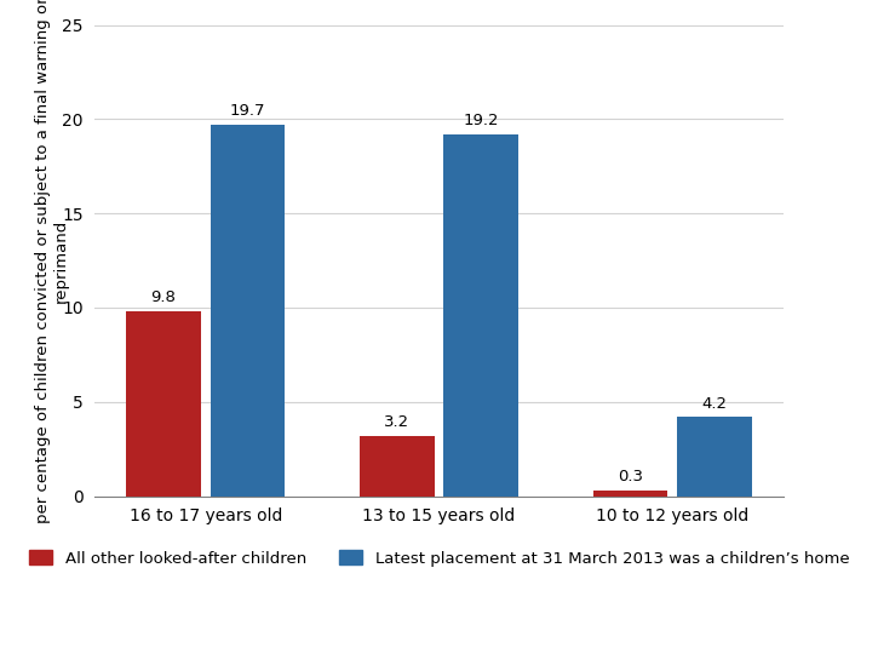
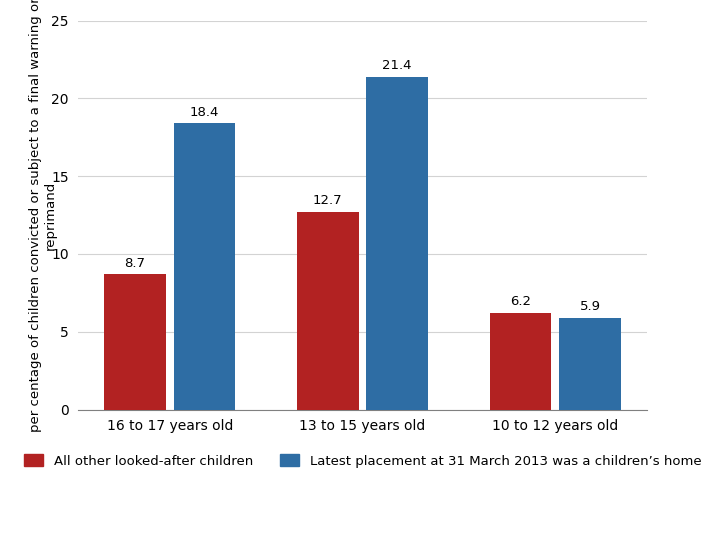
All other looked-after children/16 to 17 years old: 9.8 -> 8.7
Latest placement at 31 March 2013 was a children’s home/16 to 17 years old: 19.7 -> 18.4
All other looked-after children/13 to 15 years old: 3.2 -> 12.7
Latest placement at 31 March 2013 was a children’s home/13 to 15 years old: 19.2 -> 21.4
All other looked-after children/10 to 12 years old: 0.3 -> 6.2
Latest placement at 31 March 2013 was a children’s home/10 to 12 years old: 4.2 -> 5.9
